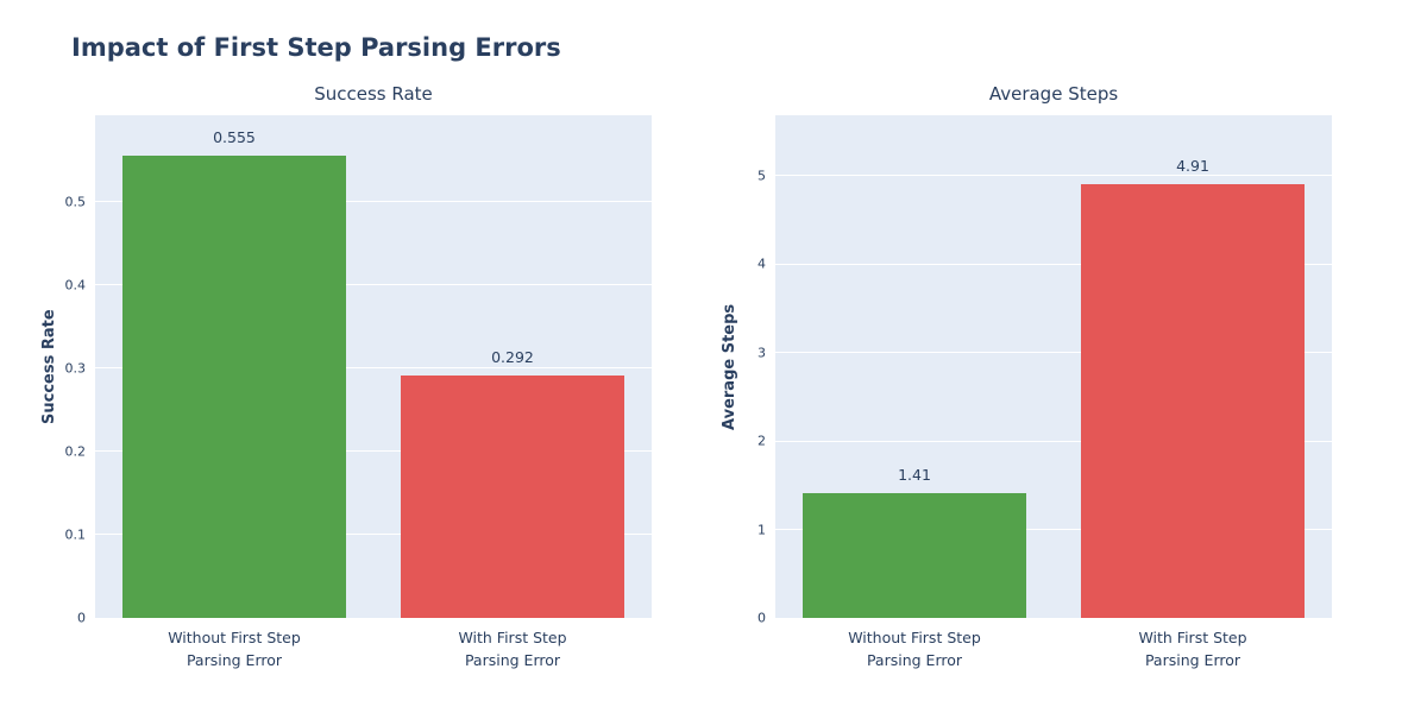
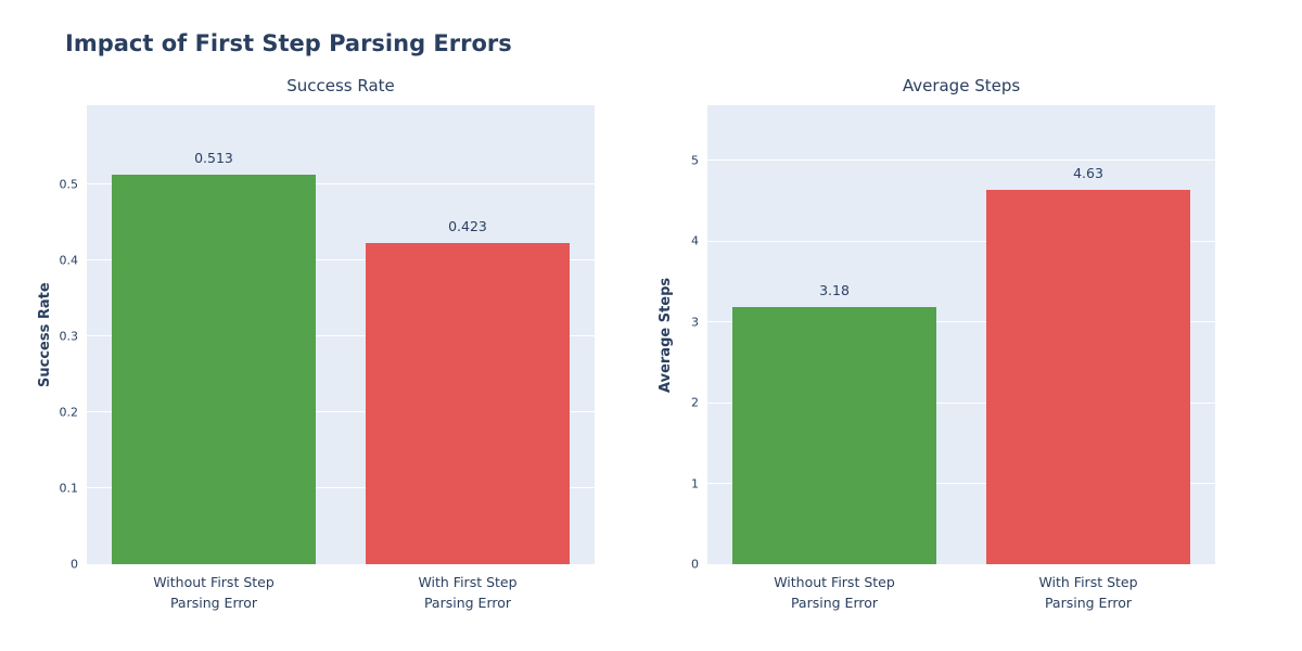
Success Rate/Without First Step Parsing Error: 0.555 -> 0.513
Success Rate/With First Step Parsing Error: 0.292 -> 0.423
Average Steps/Without First Step Parsing Error: 1.41 -> 3.18
Average Steps/With First Step Parsing Error: 4.91 -> 4.63
